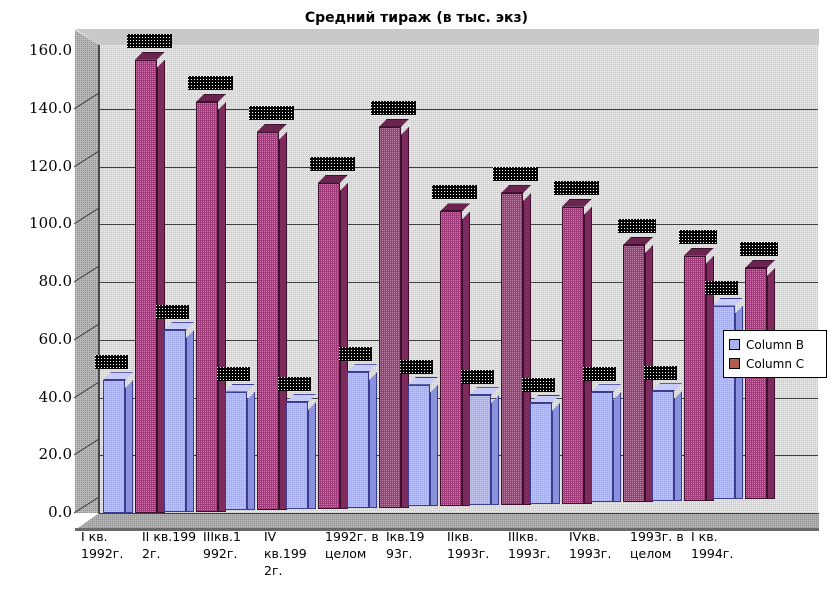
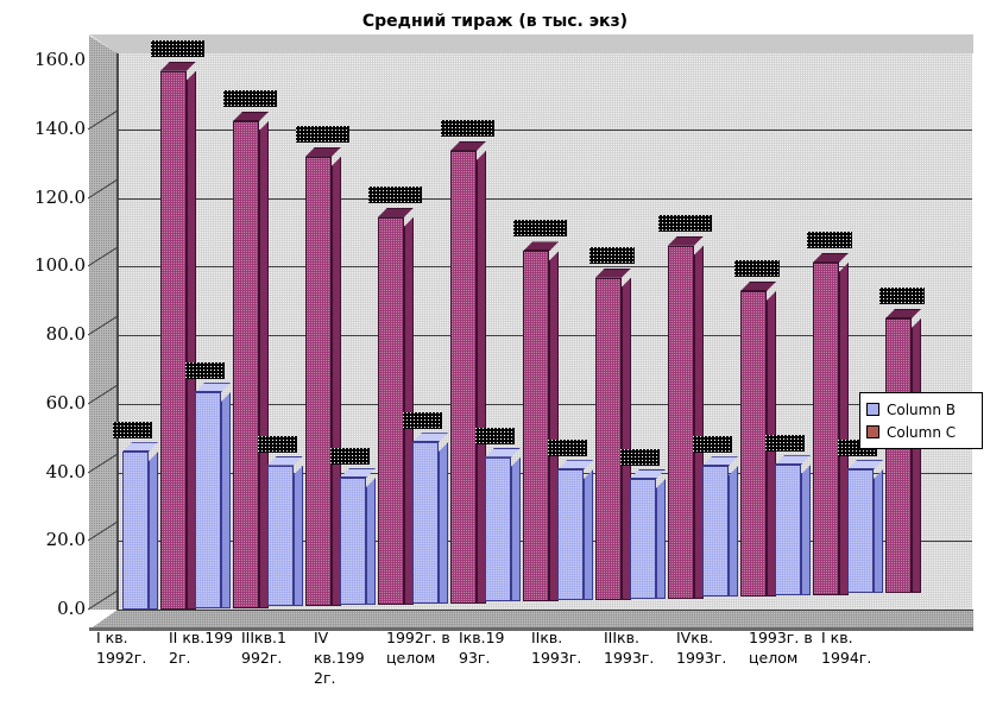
Column C/IIкв. 1993г.: 108 -> 94
Column C/1993г. в целом: 85 -> 97
Column B/I кв. 1994г.: 67 -> 36
